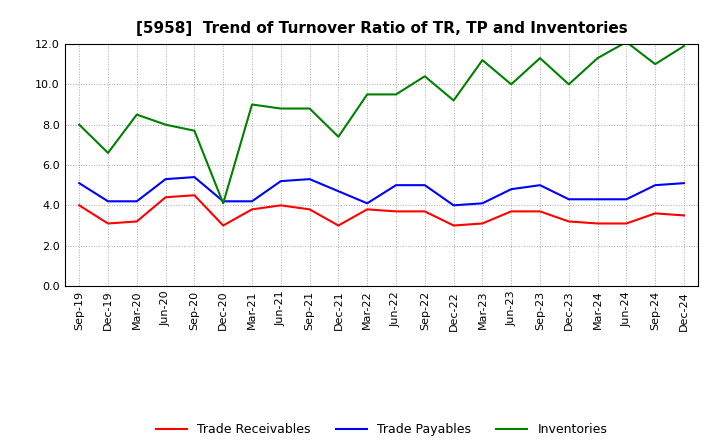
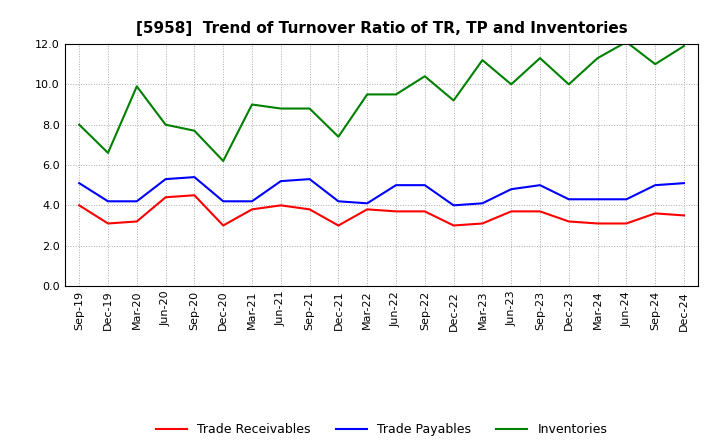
Inventories/Mar-20: 8.5 -> 9.9
Inventories/Dec-20: 4.1 -> 6.2
Trade Payables/Dec-21: 4.7 -> 4.2
